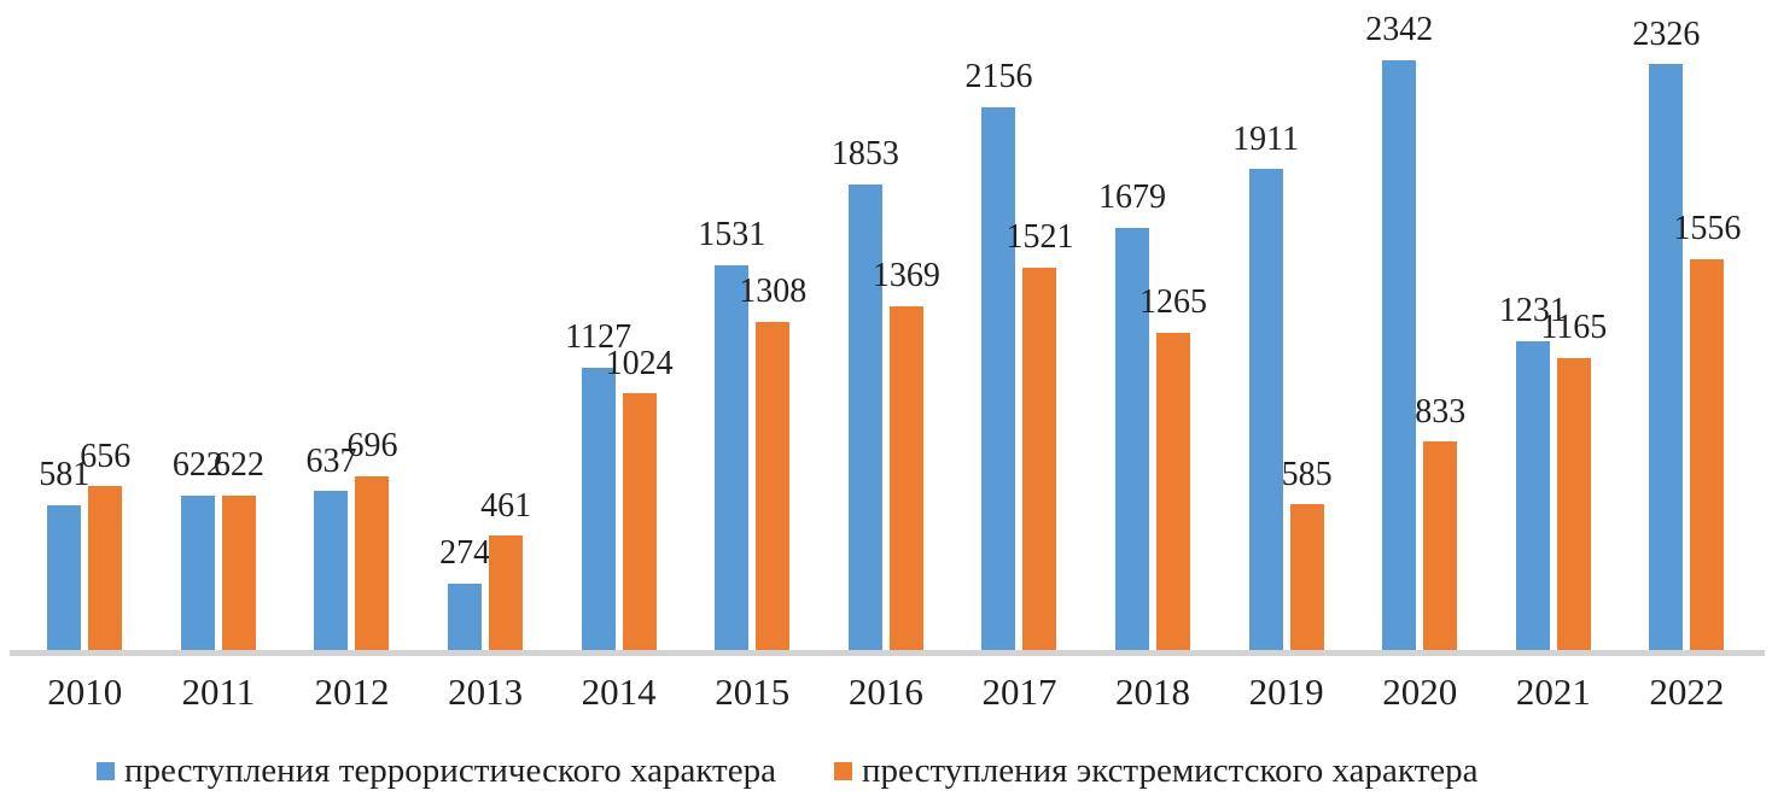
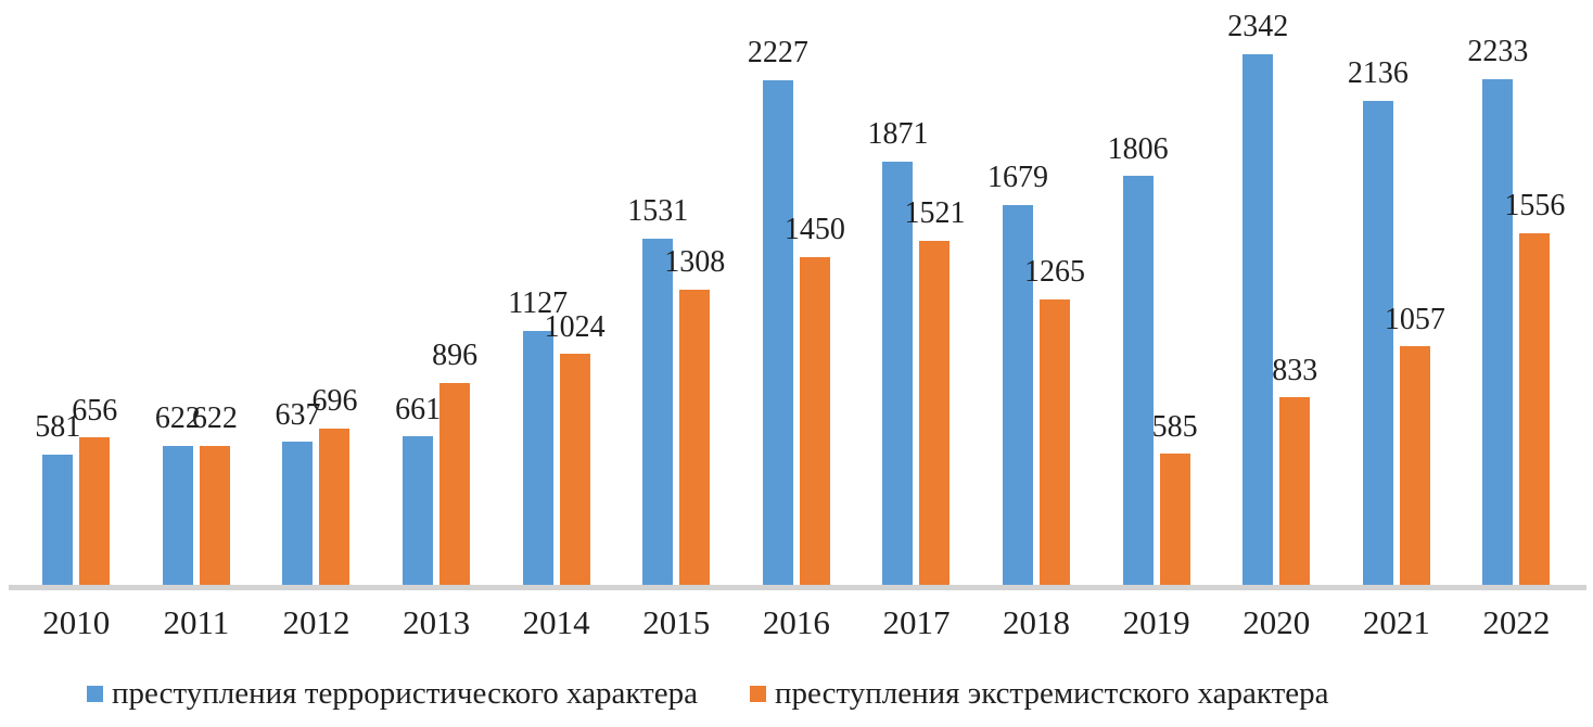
преступления террористического характера/2013: 274 -> 661
преступления экстремистского характера/2013: 461 -> 896
преступления террористического характера/2016: 1853 -> 2227
преступления экстремистского характера/2016: 1369 -> 1450
преступления террористического характера/2017: 2156 -> 1871
преступления террористического характера/2019: 1911 -> 1806
преступления террористического характера/2021: 1231 -> 2136
преступления экстремистского характера/2021: 1165 -> 1057
преступления террористического характера/2022: 2326 -> 2233
